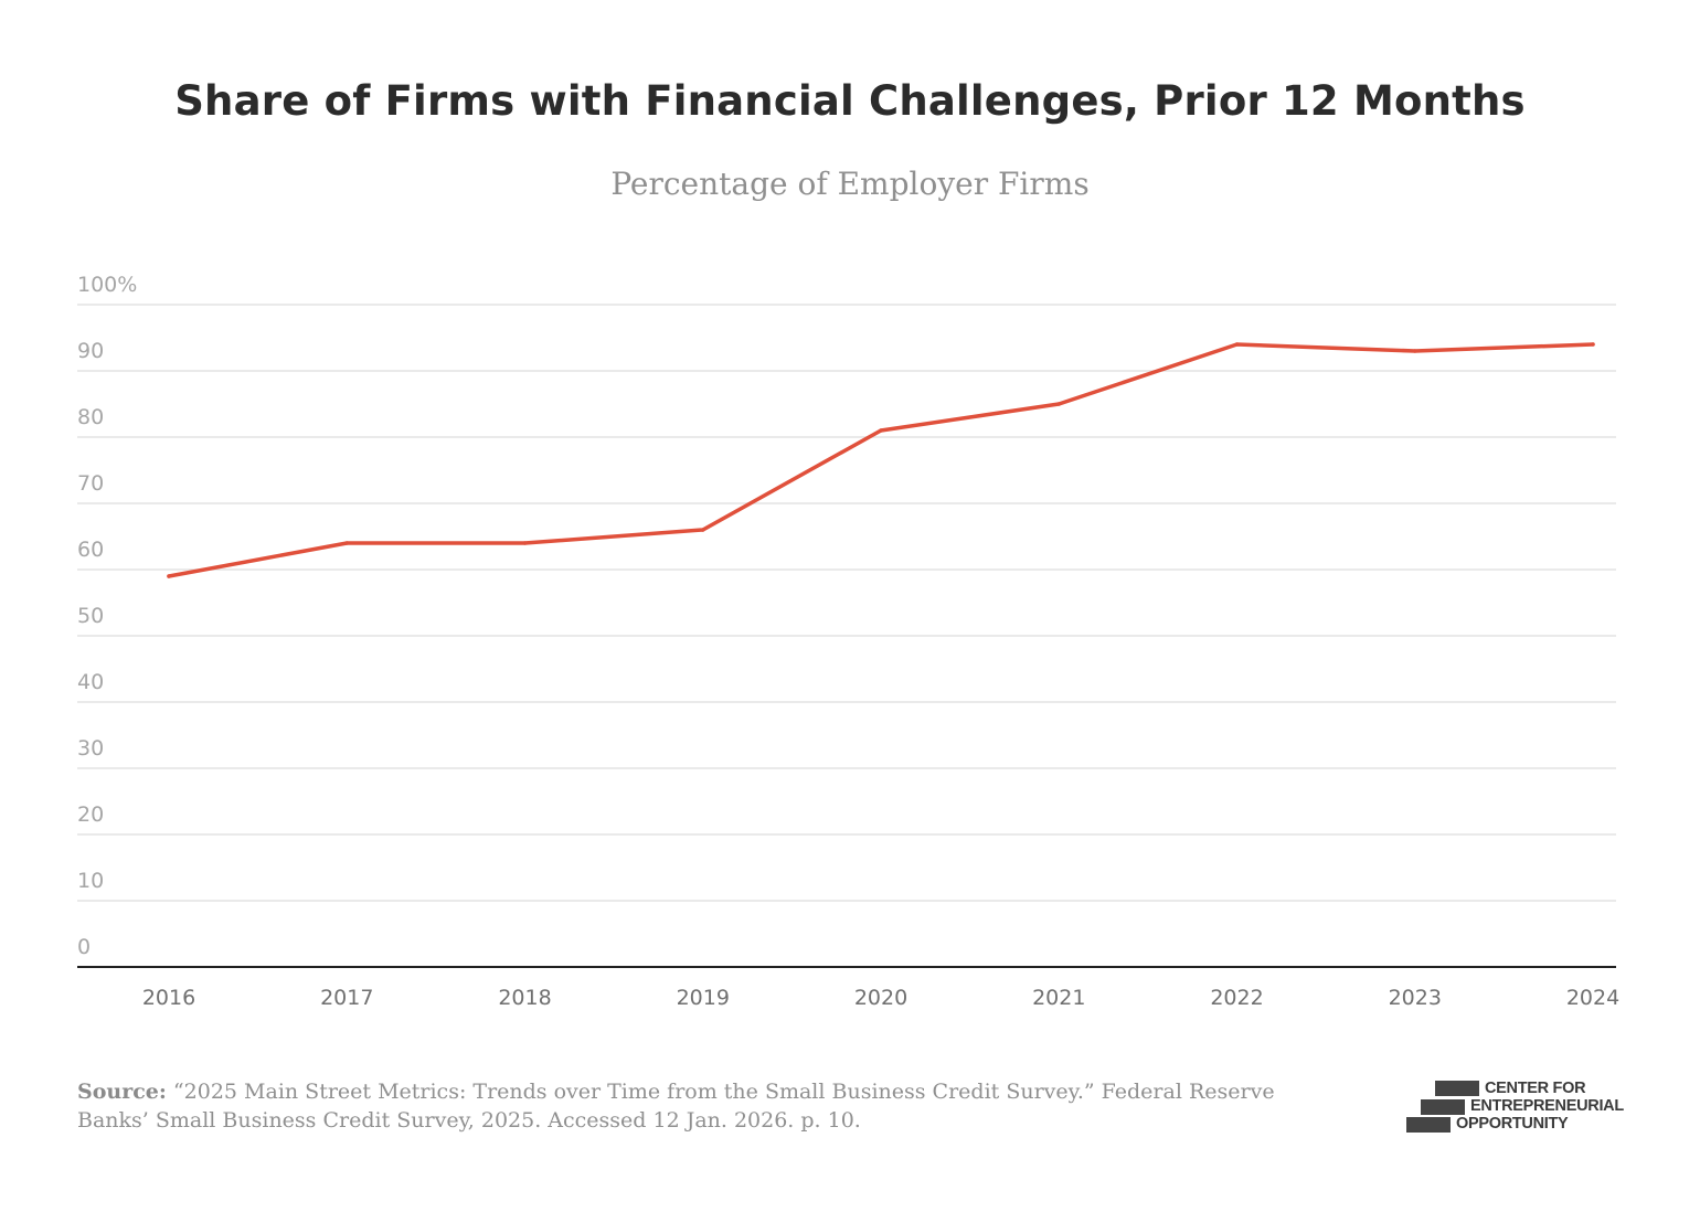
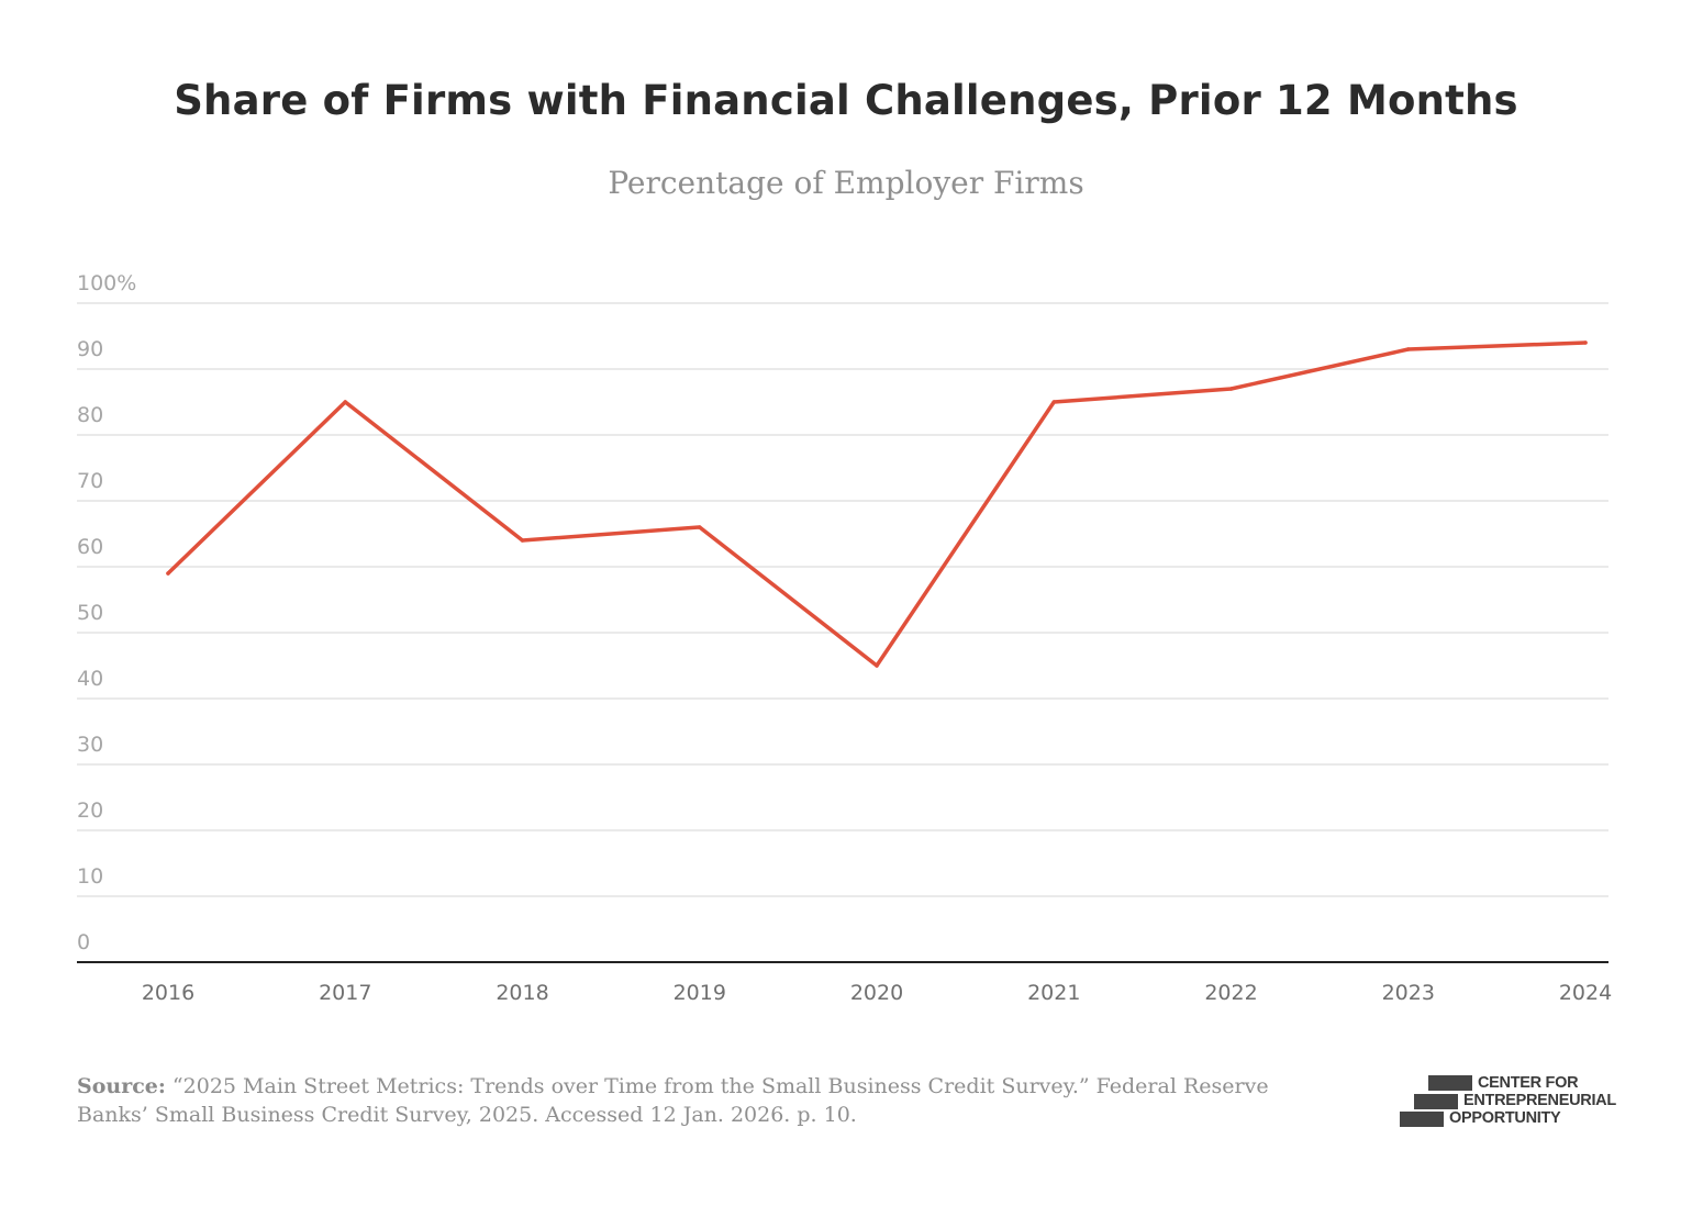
2017: 64% -> 85%
2020: 81% -> 45%
2022: 94% -> 87%
